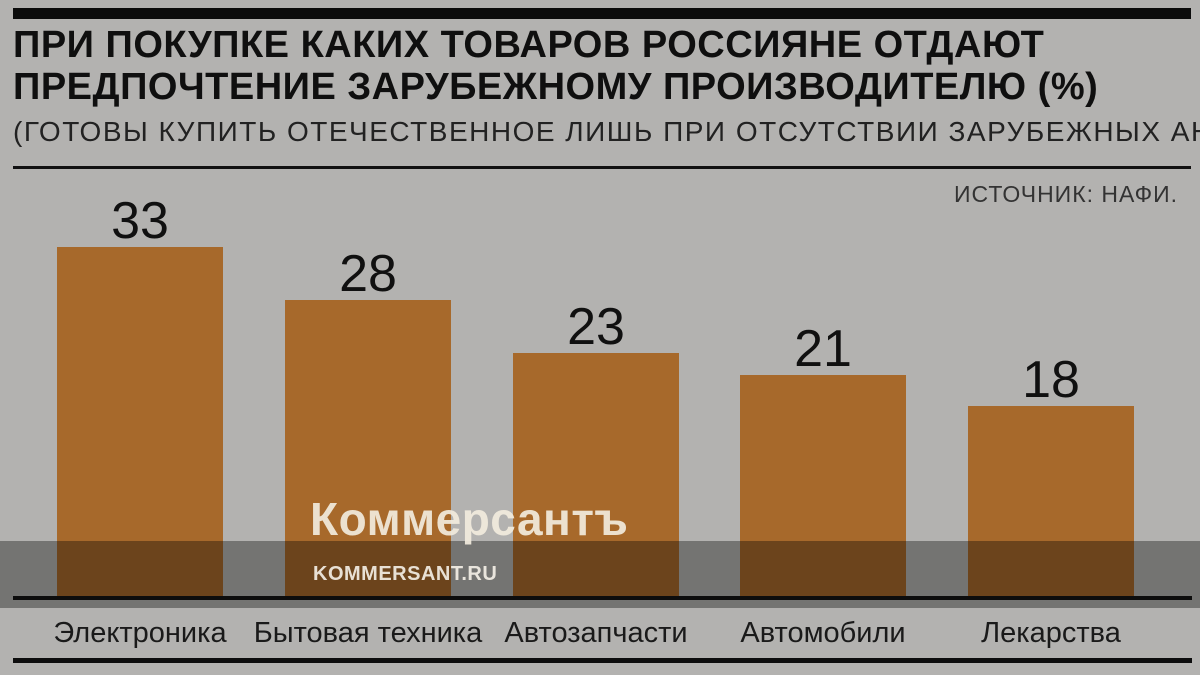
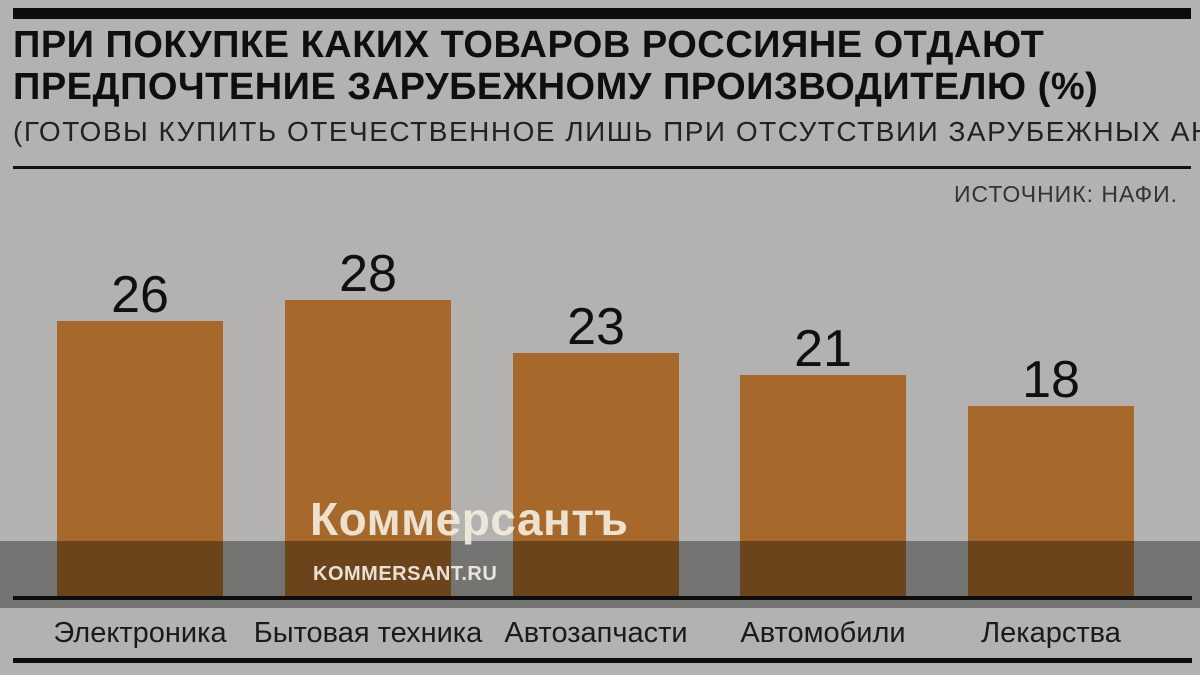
Электроника: 33 -> 26
